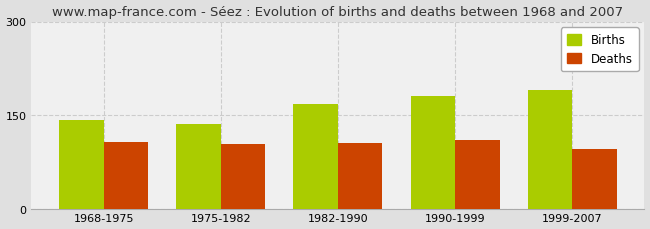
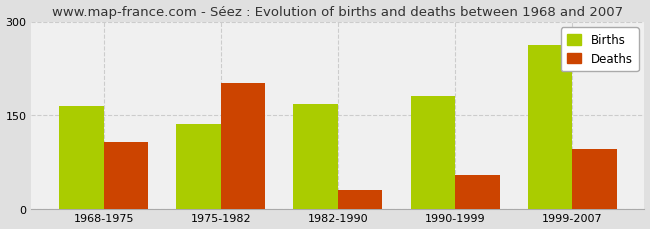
Births/1968-1975: 142 -> 164
Deaths/1975-1982: 103 -> 202
Deaths/1982-1990: 105 -> 30
Deaths/1990-1999: 110 -> 54
Births/1999-2007: 190 -> 262
